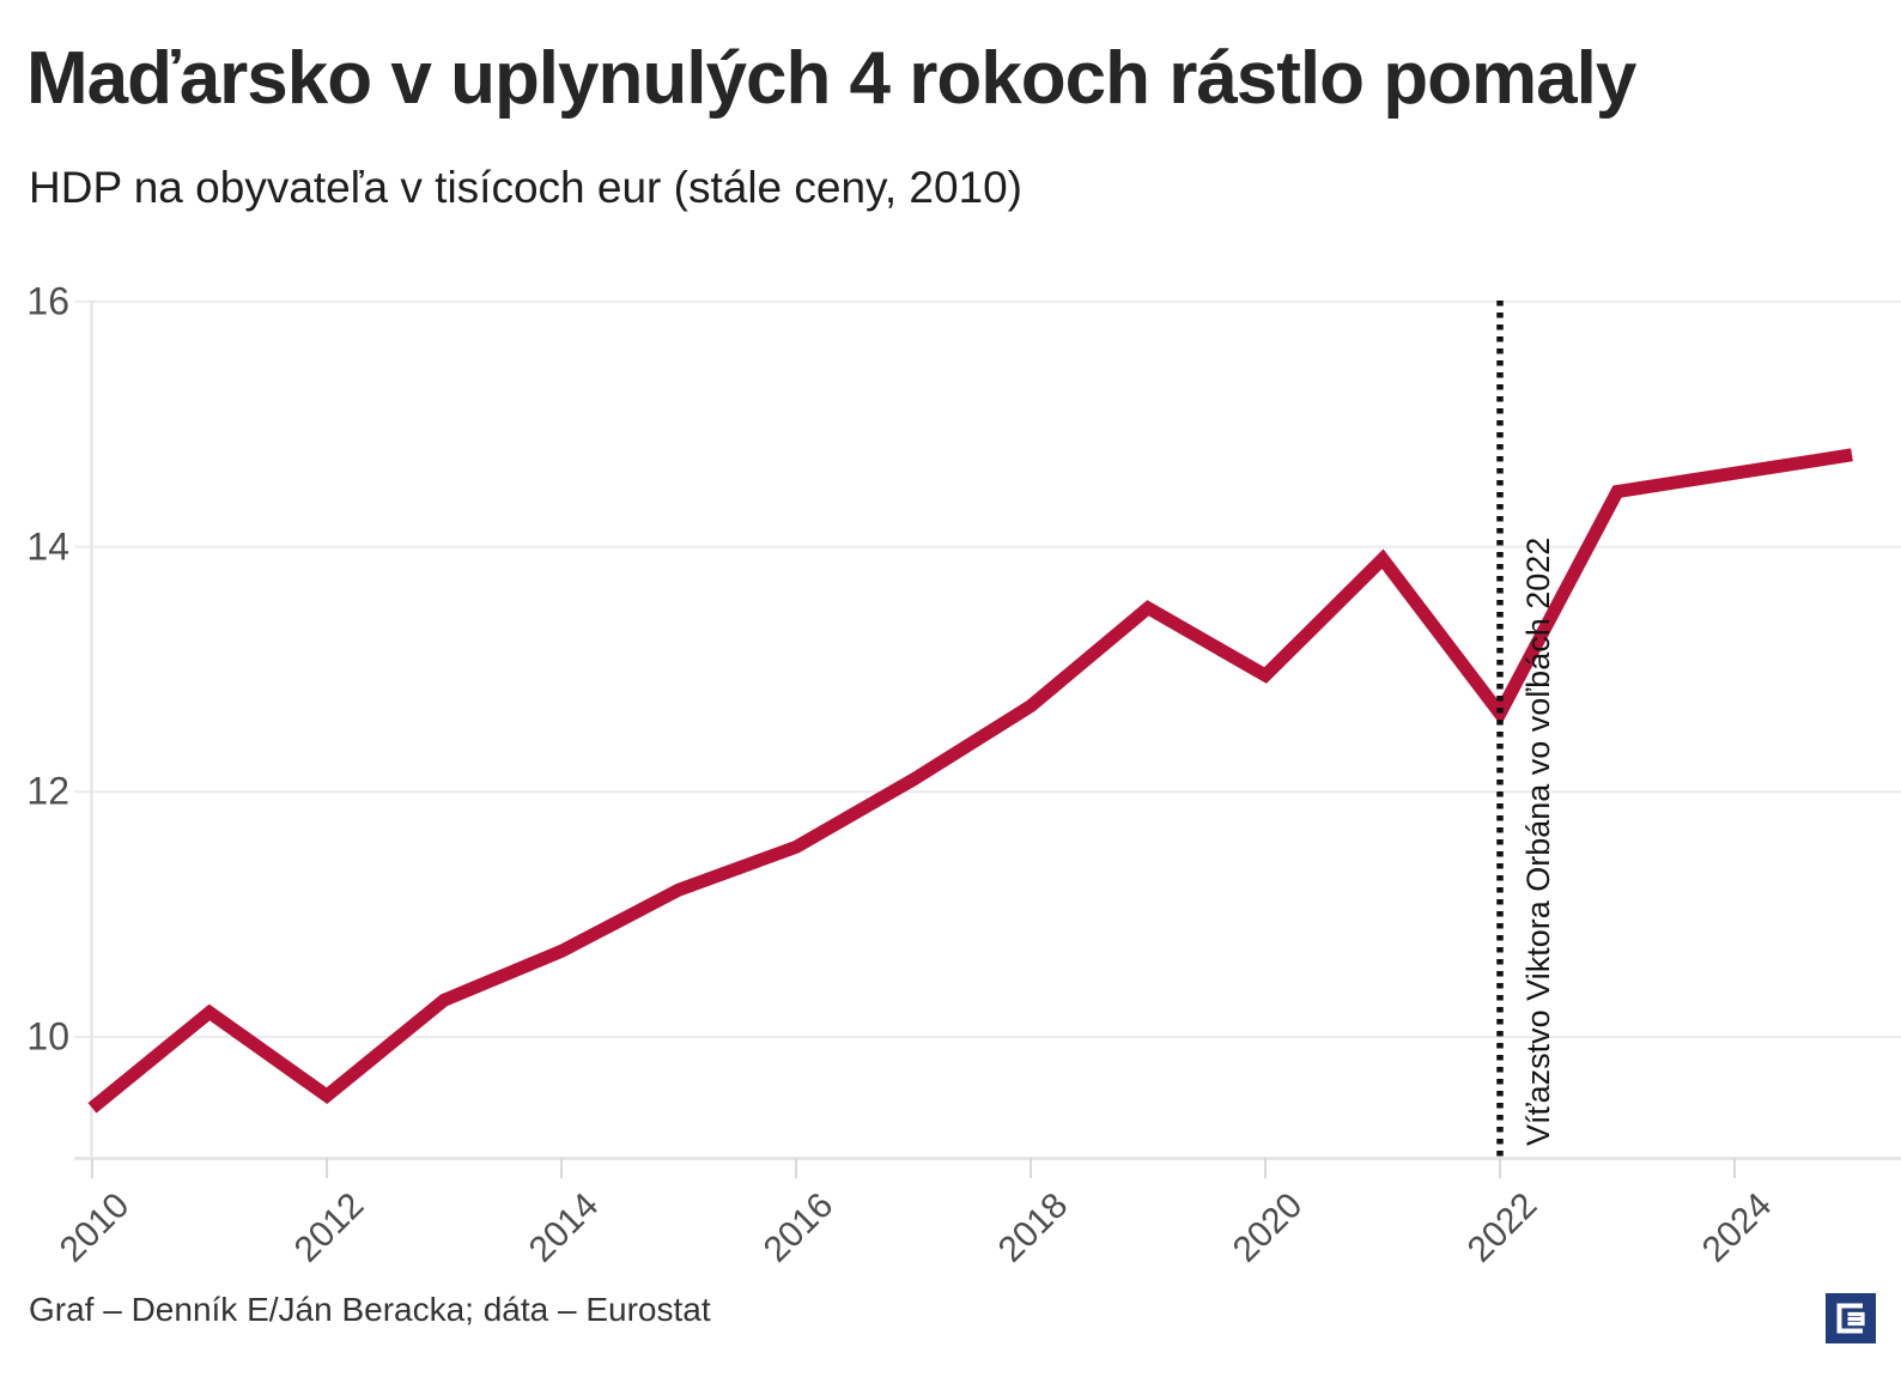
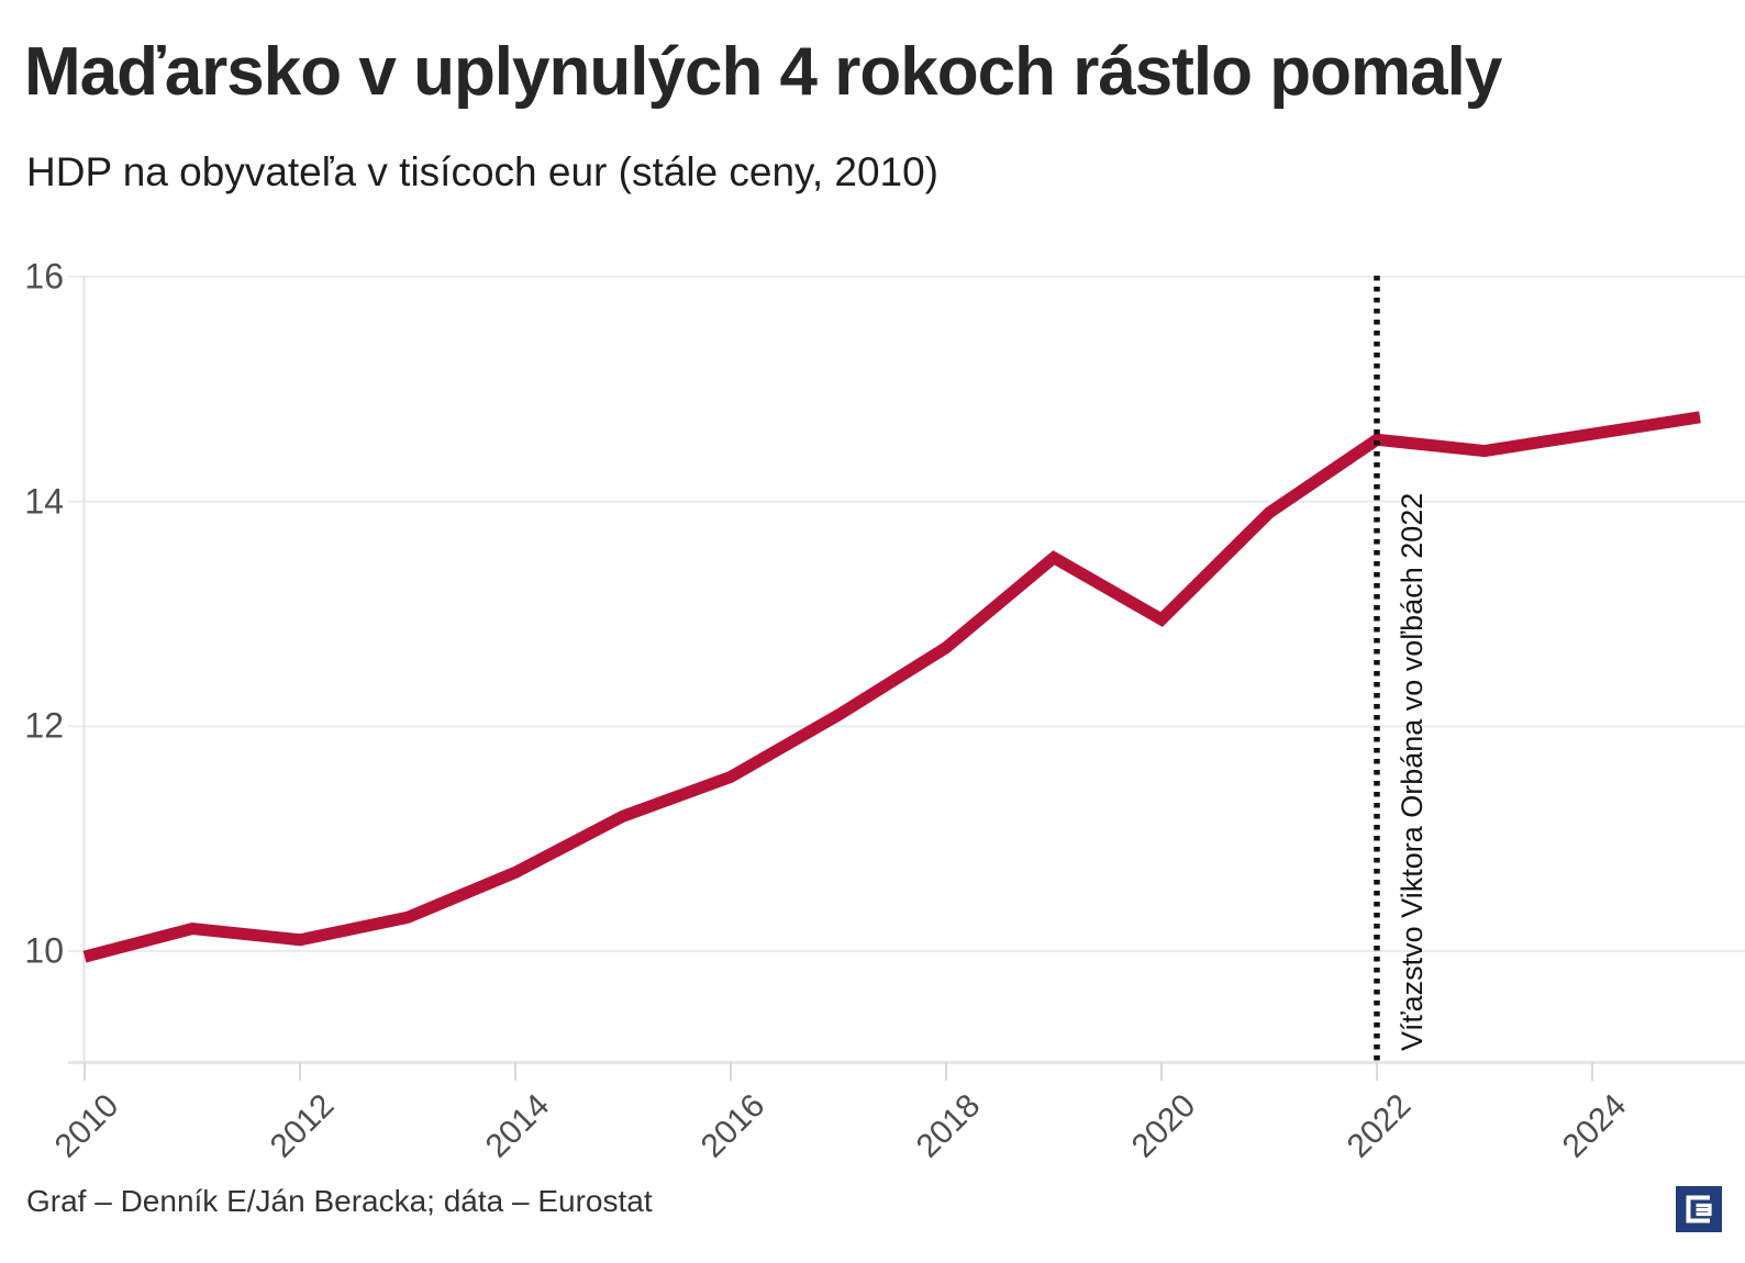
2010: 9.42 -> 9.95
2012: 9.52 -> 10.10
2022: 12.64 -> 14.55
